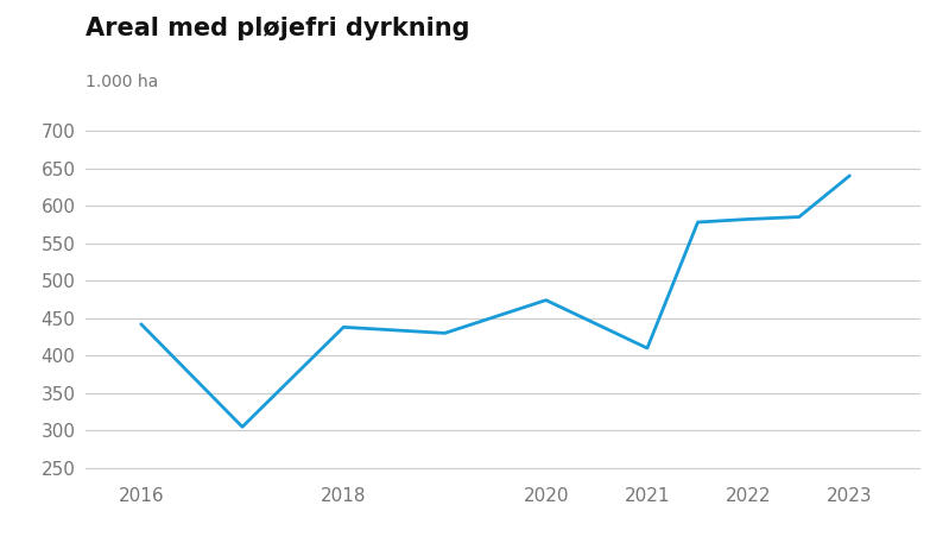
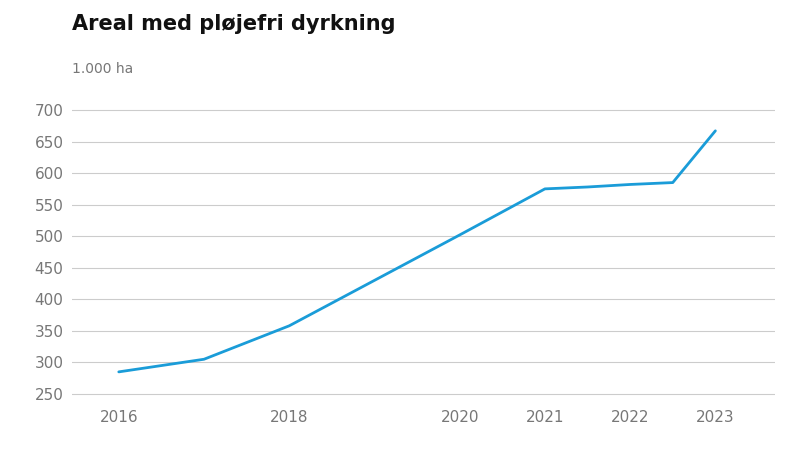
2016: 442 -> 285
2018: 438 -> 358
2020: 474 -> 502
2021: 410 -> 575
2023: 640 -> 667
